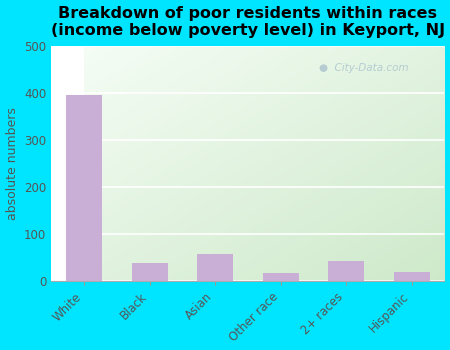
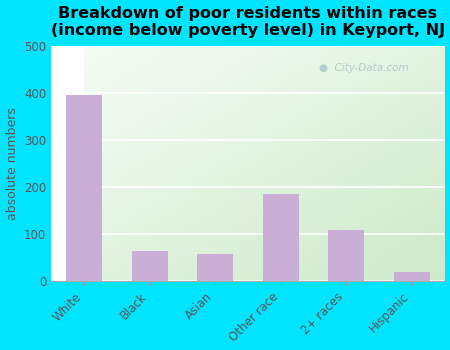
Black: 40 -> 65
Other race: 18 -> 185
2+ races: 43 -> 110
